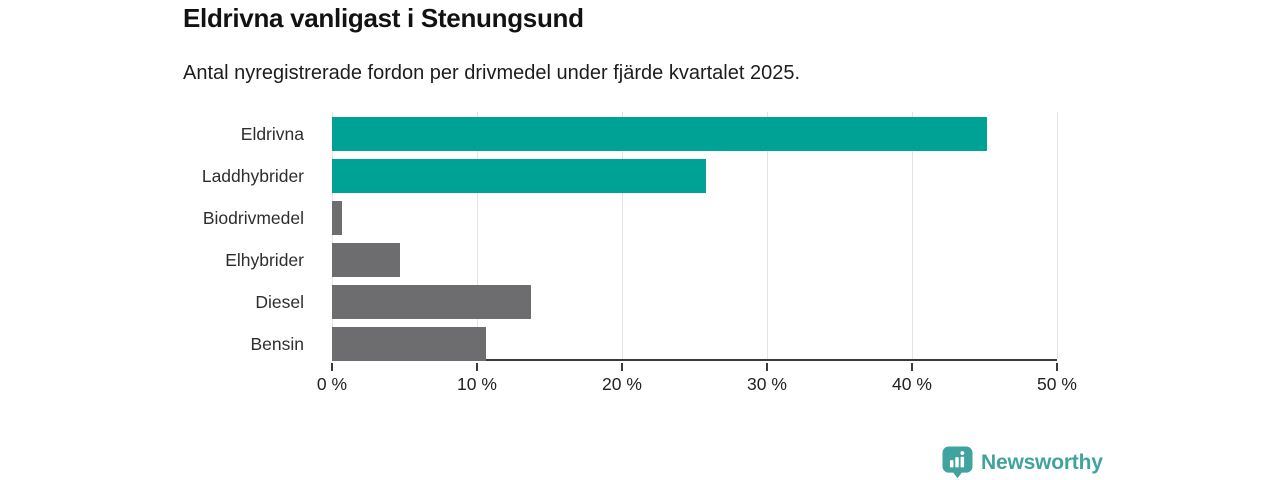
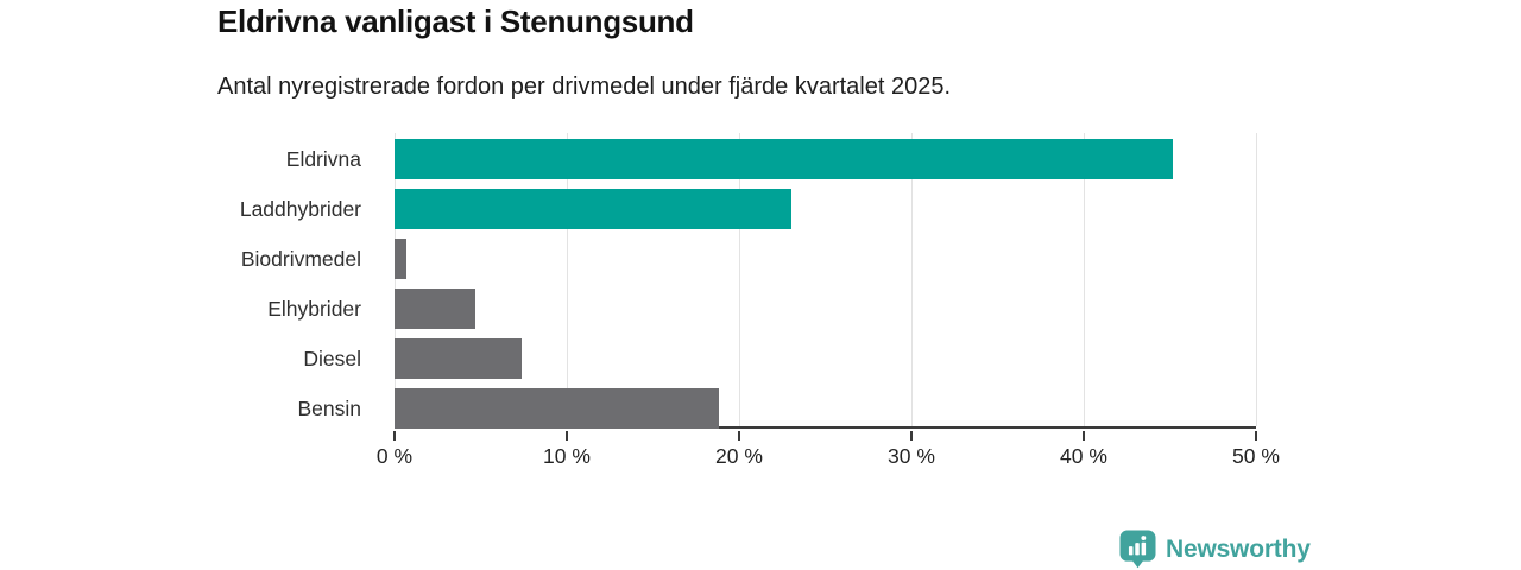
Laddhybrider: 25.8% -> 23.0%
Diesel: 13.7% -> 7.4%
Bensin: 10.6% -> 18.8%
